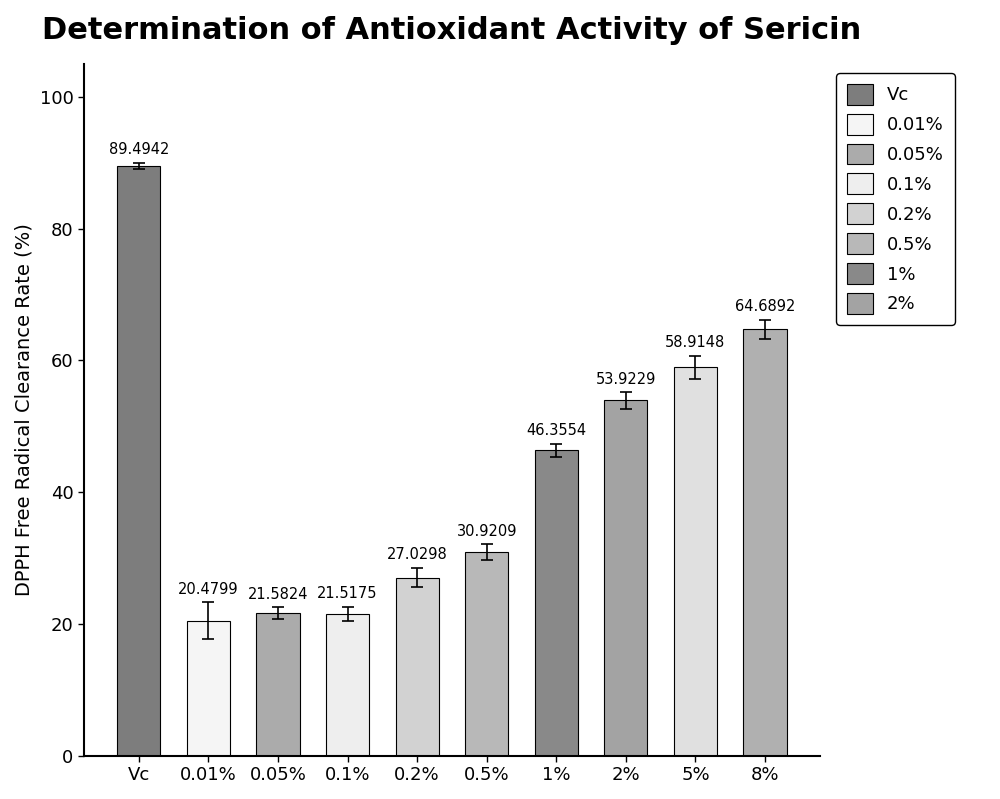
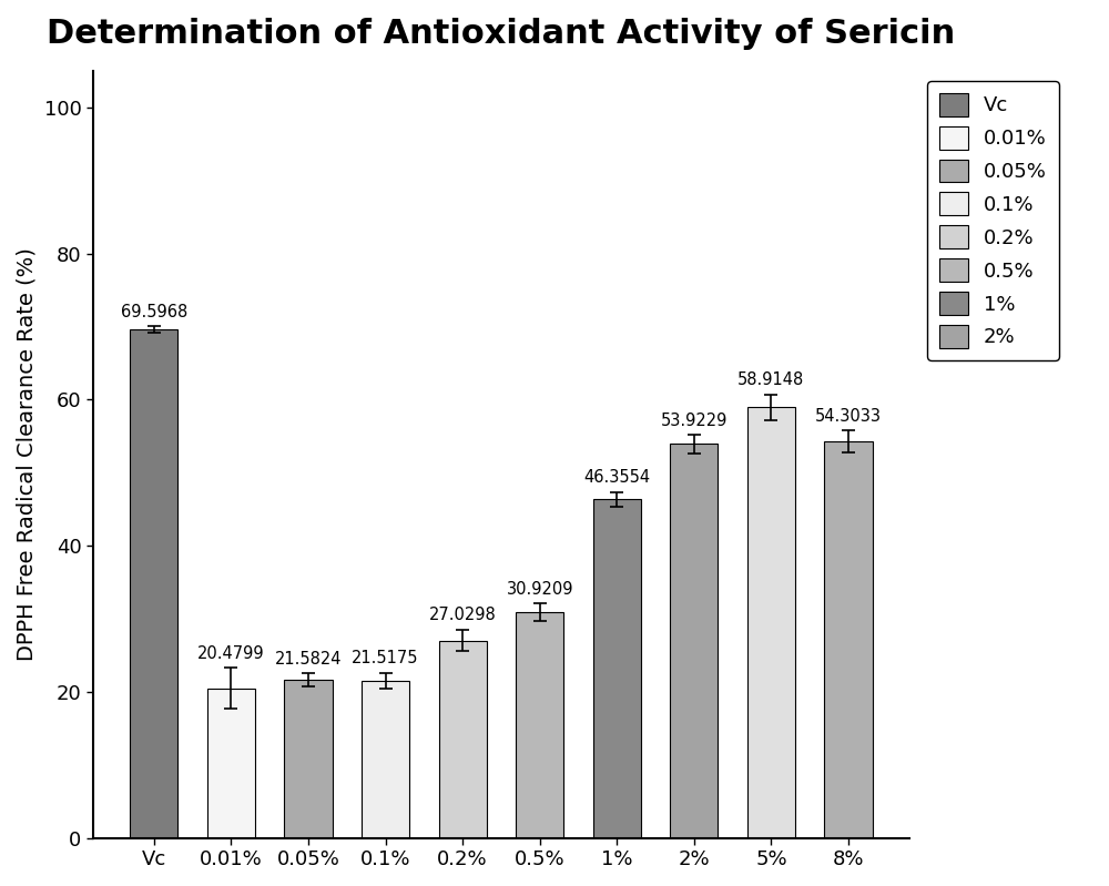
Vc: 89.4942 -> 69.5968
8%: 64.6892 -> 54.3033
